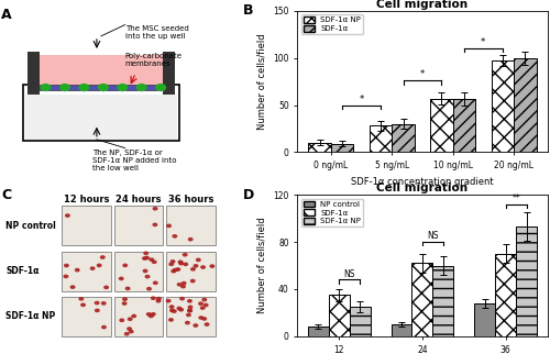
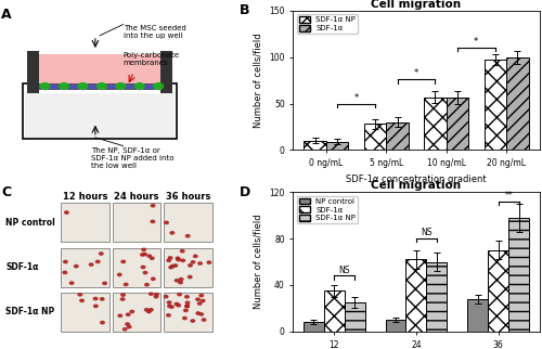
SDF-1α NP/36: 93 -> 98
